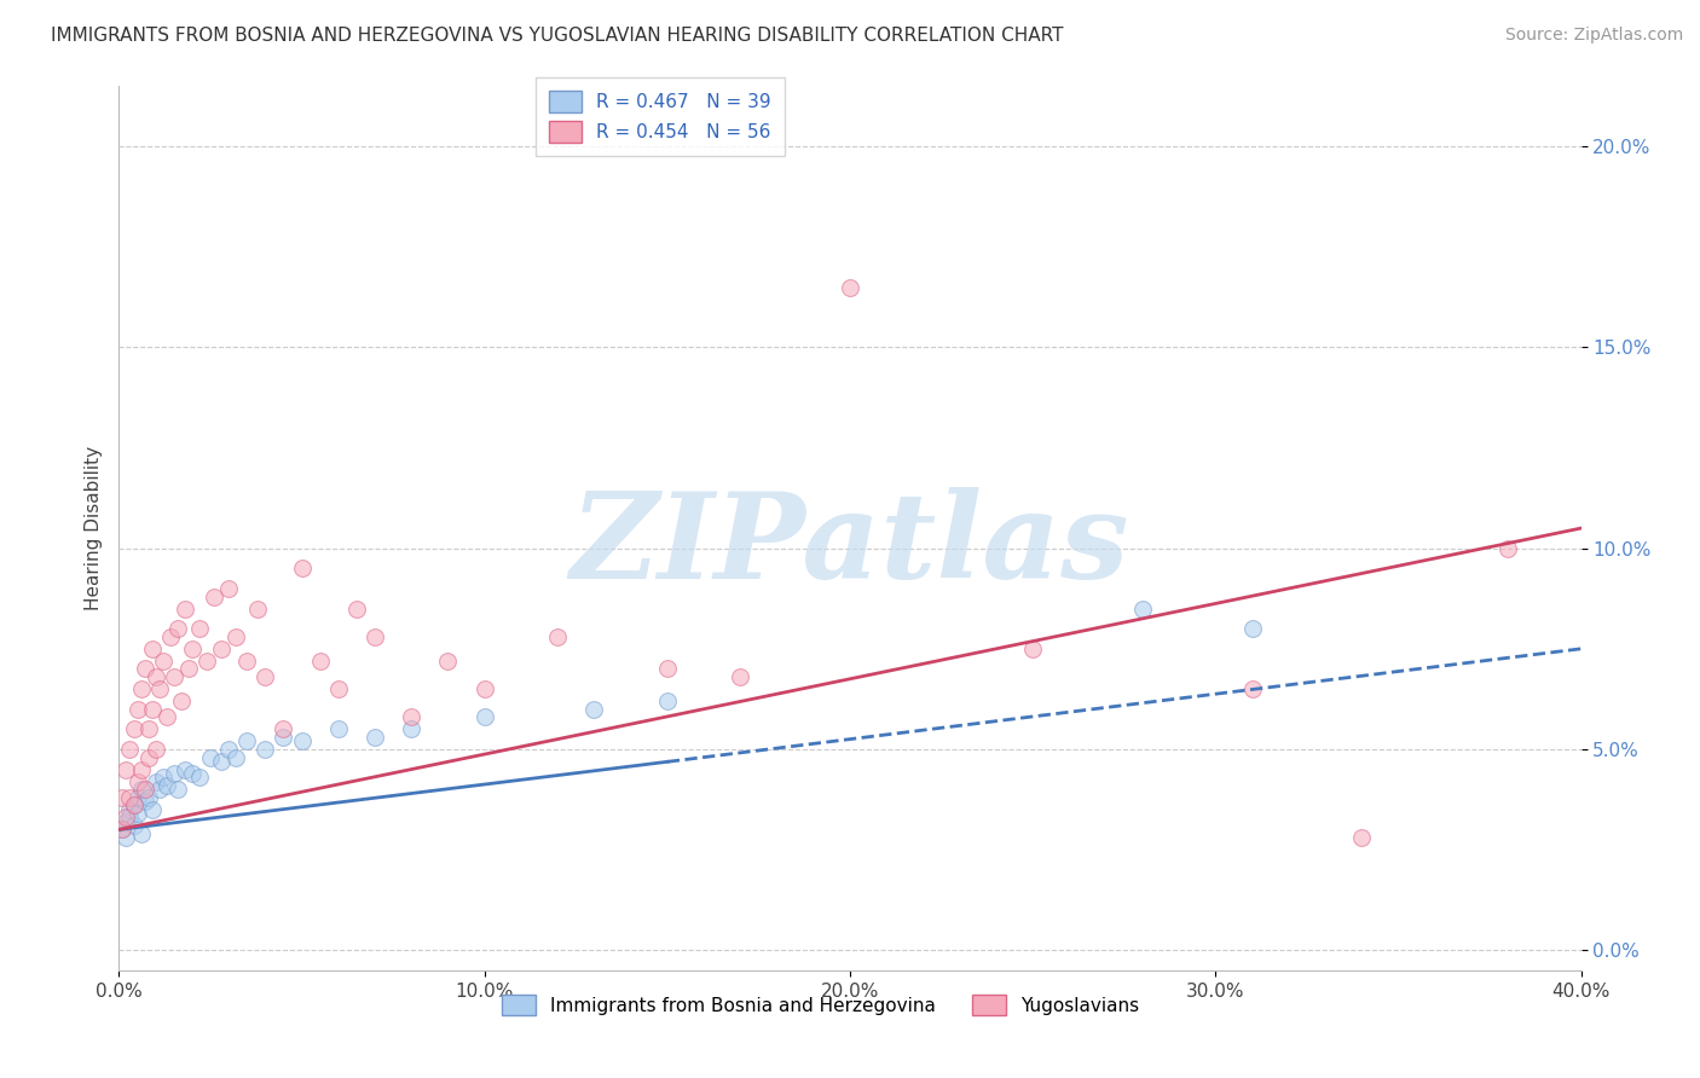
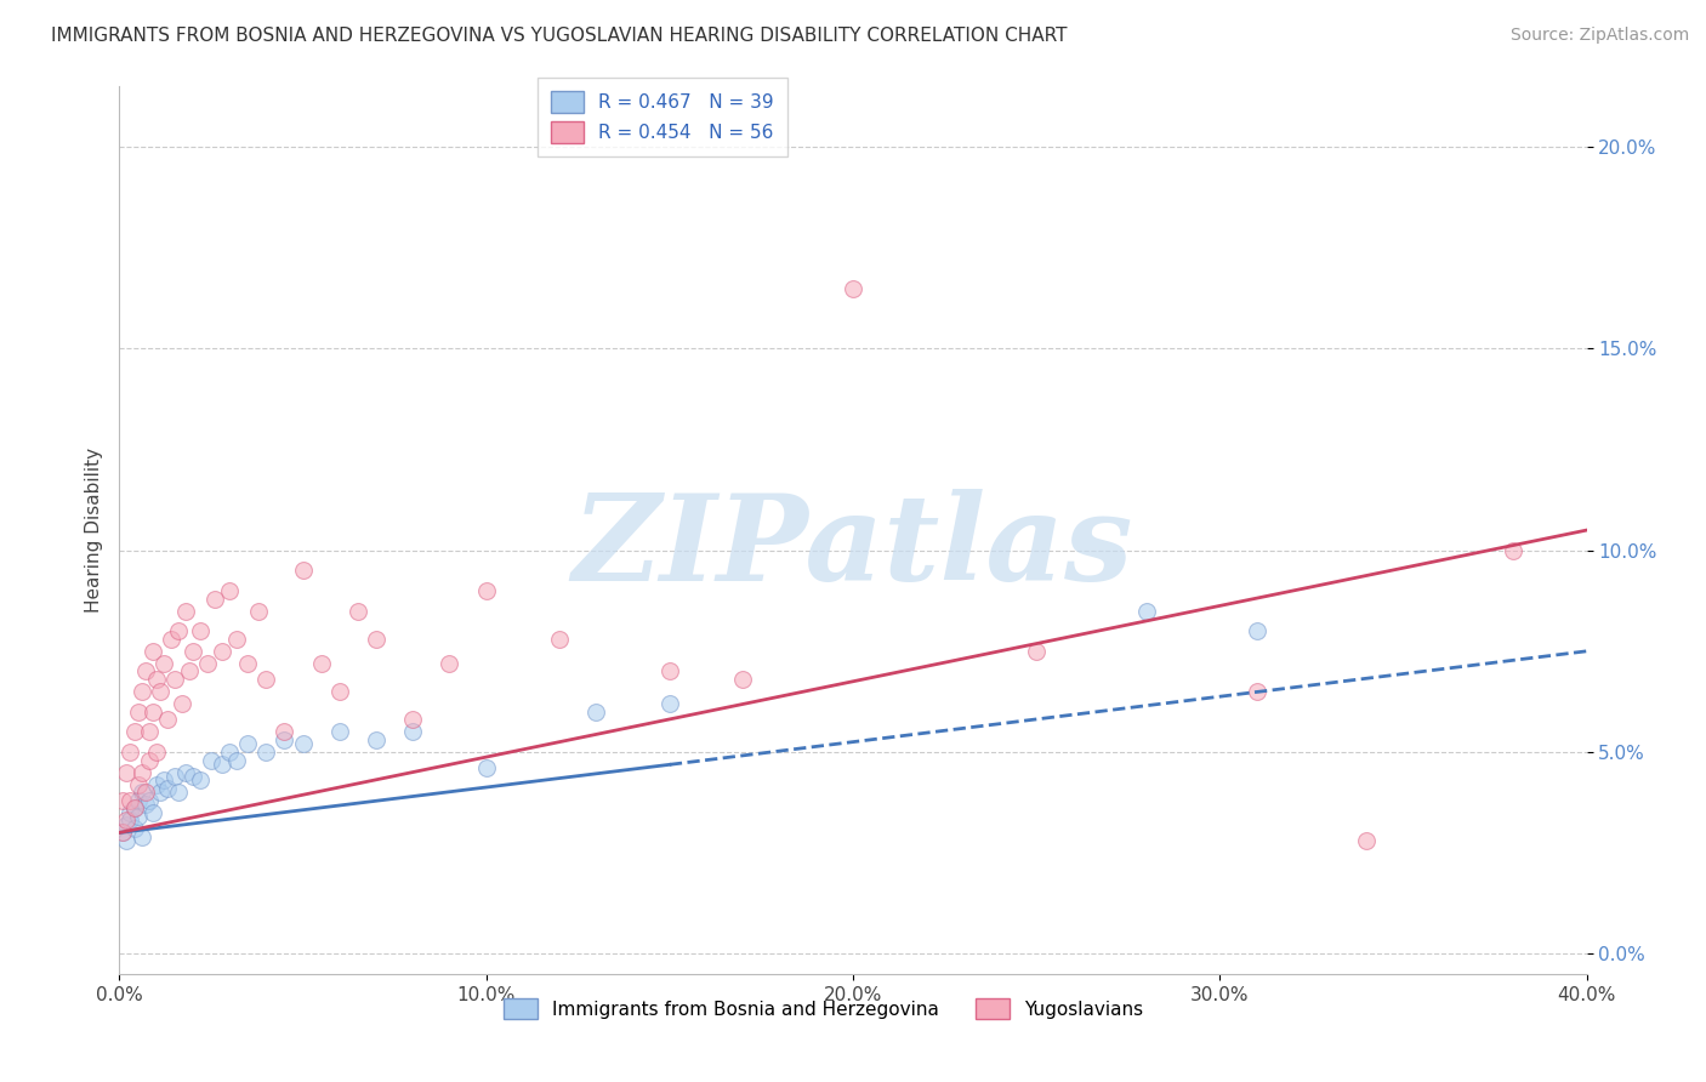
Immigrants from Bosnia and Herzegovina/10.0%: 5.8% -> 4.6%
Yugoslavians/10.0%: 6.5% -> 9.0%
